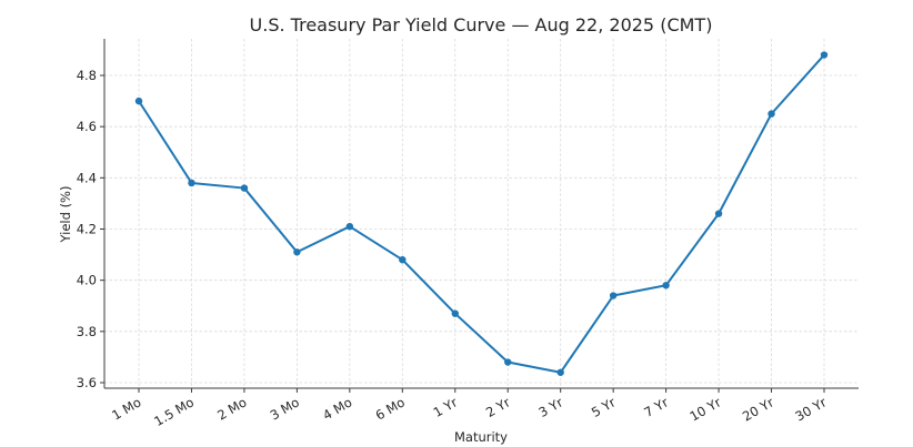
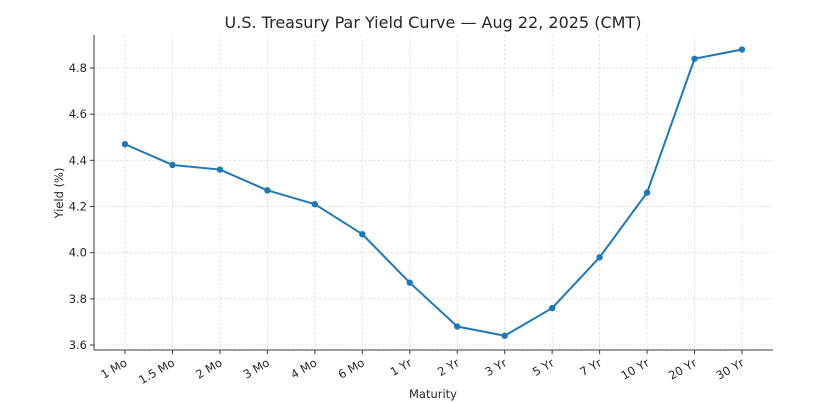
1 Mo: 4.70 -> 4.47
3 Mo: 4.11 -> 4.27
5 Yr: 3.94 -> 3.76
20 Yr: 4.65 -> 4.84
